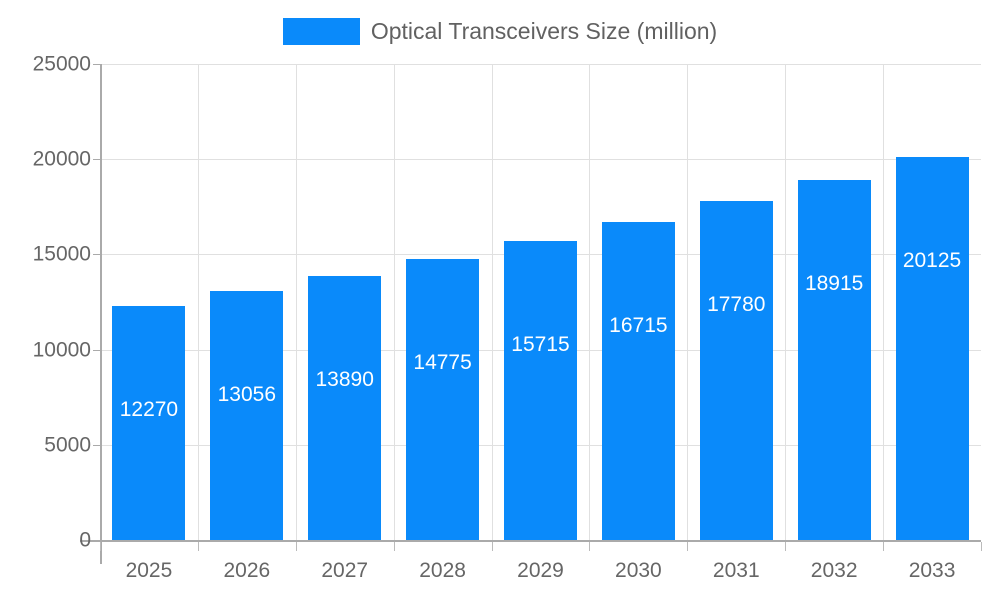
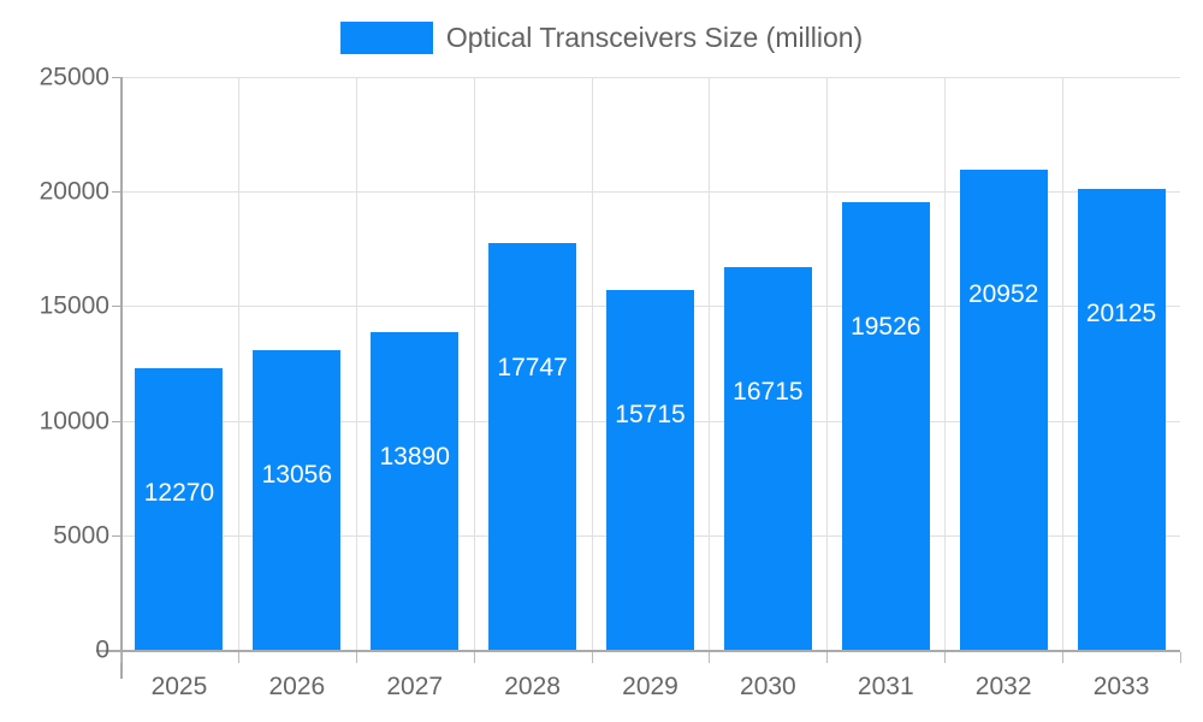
2028: 14775 -> 17747
2031: 17780 -> 19526
2032: 18915 -> 20952
